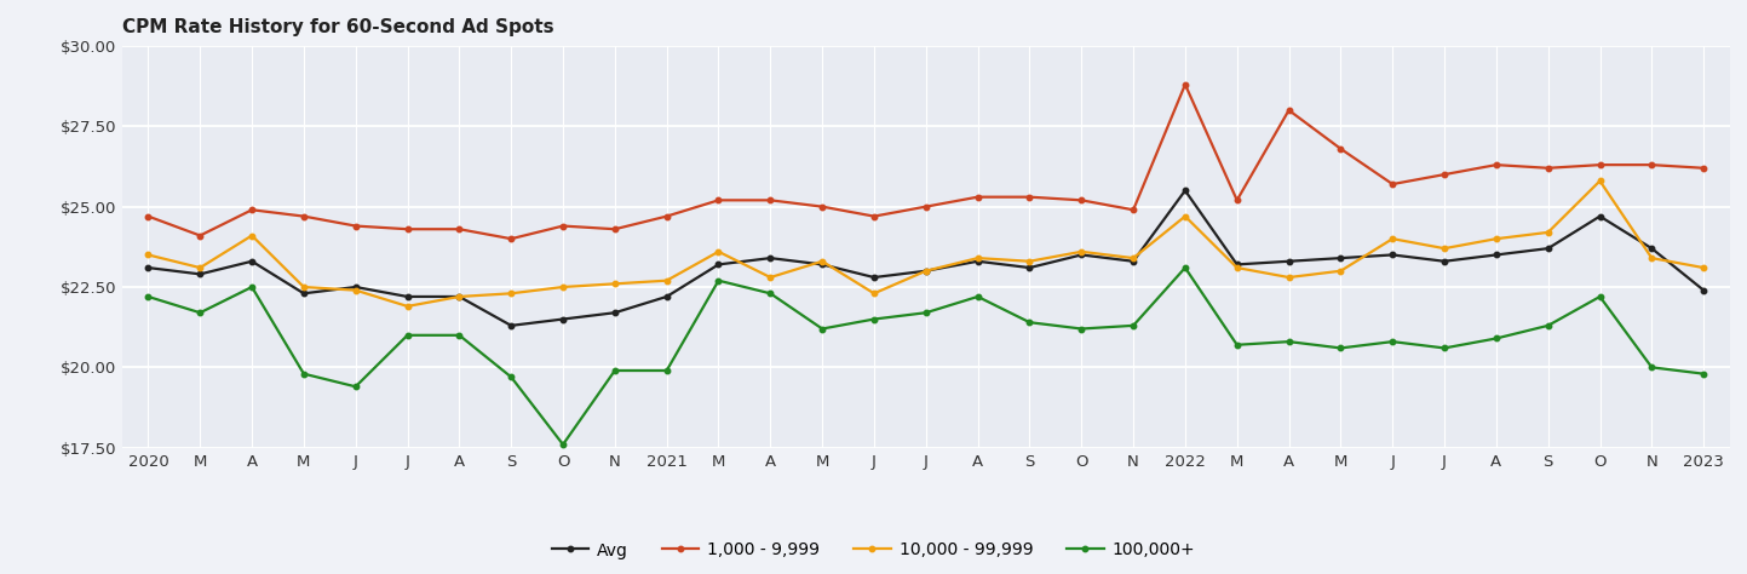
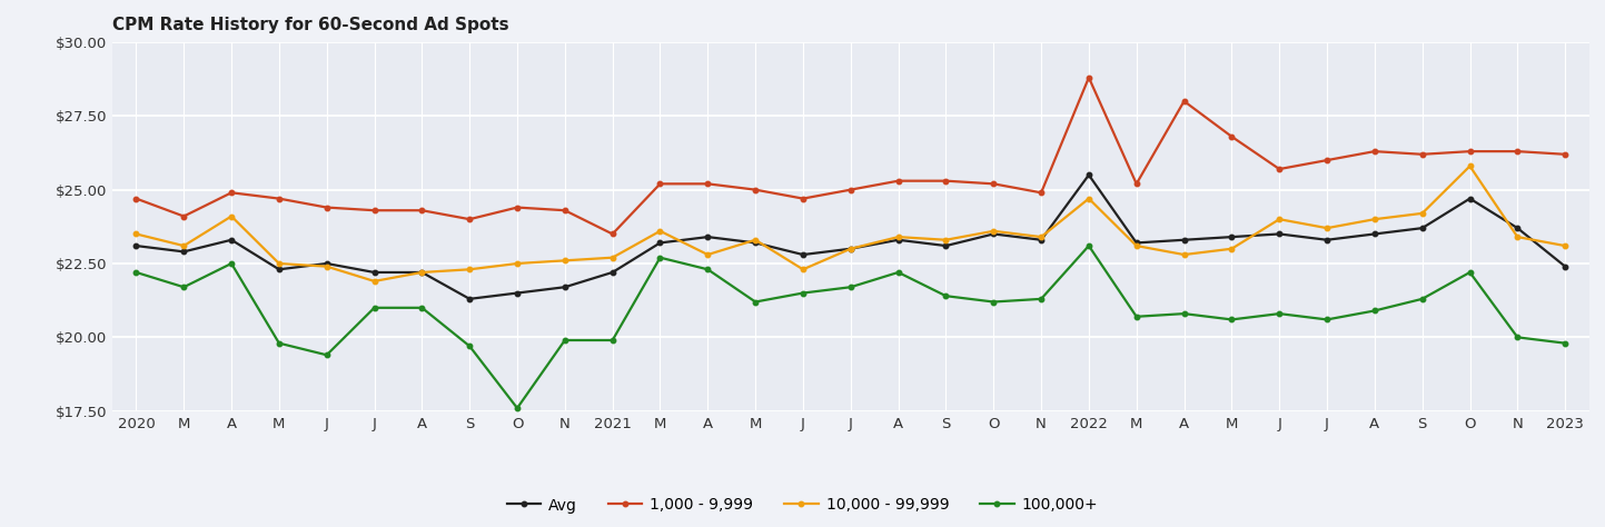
1,000 - 9,999/2021: $24.7 -> $23.5
